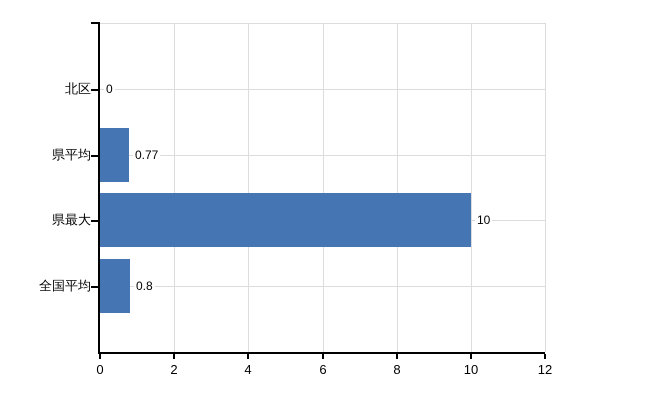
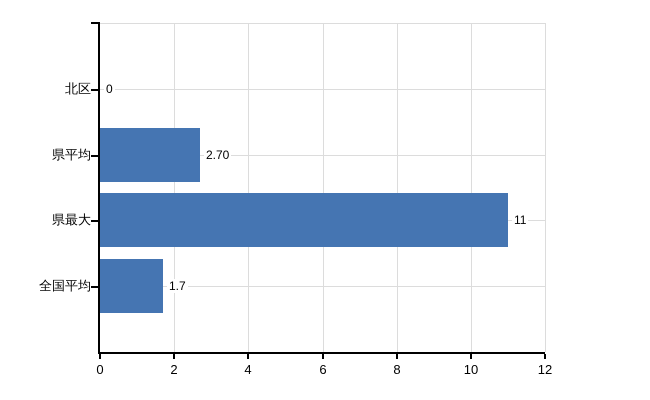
県平均: 0.77 -> 2.70
県最大: 10 -> 11
全国平均: 0.8 -> 1.7
